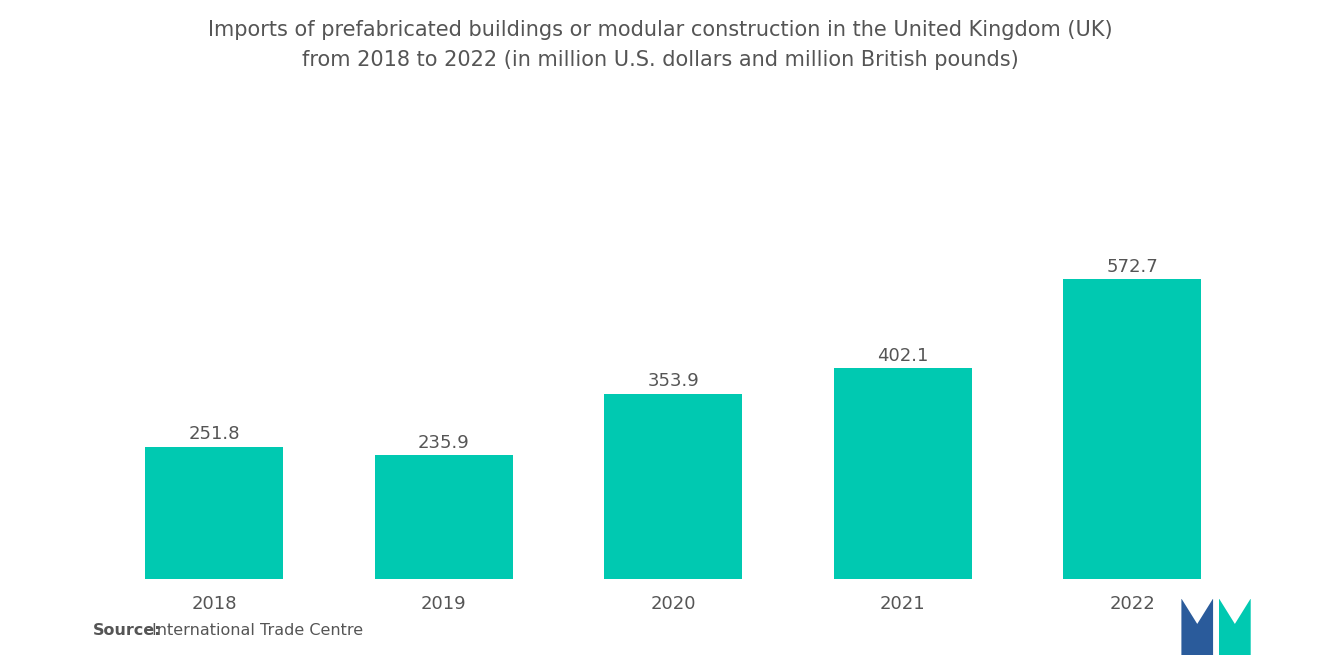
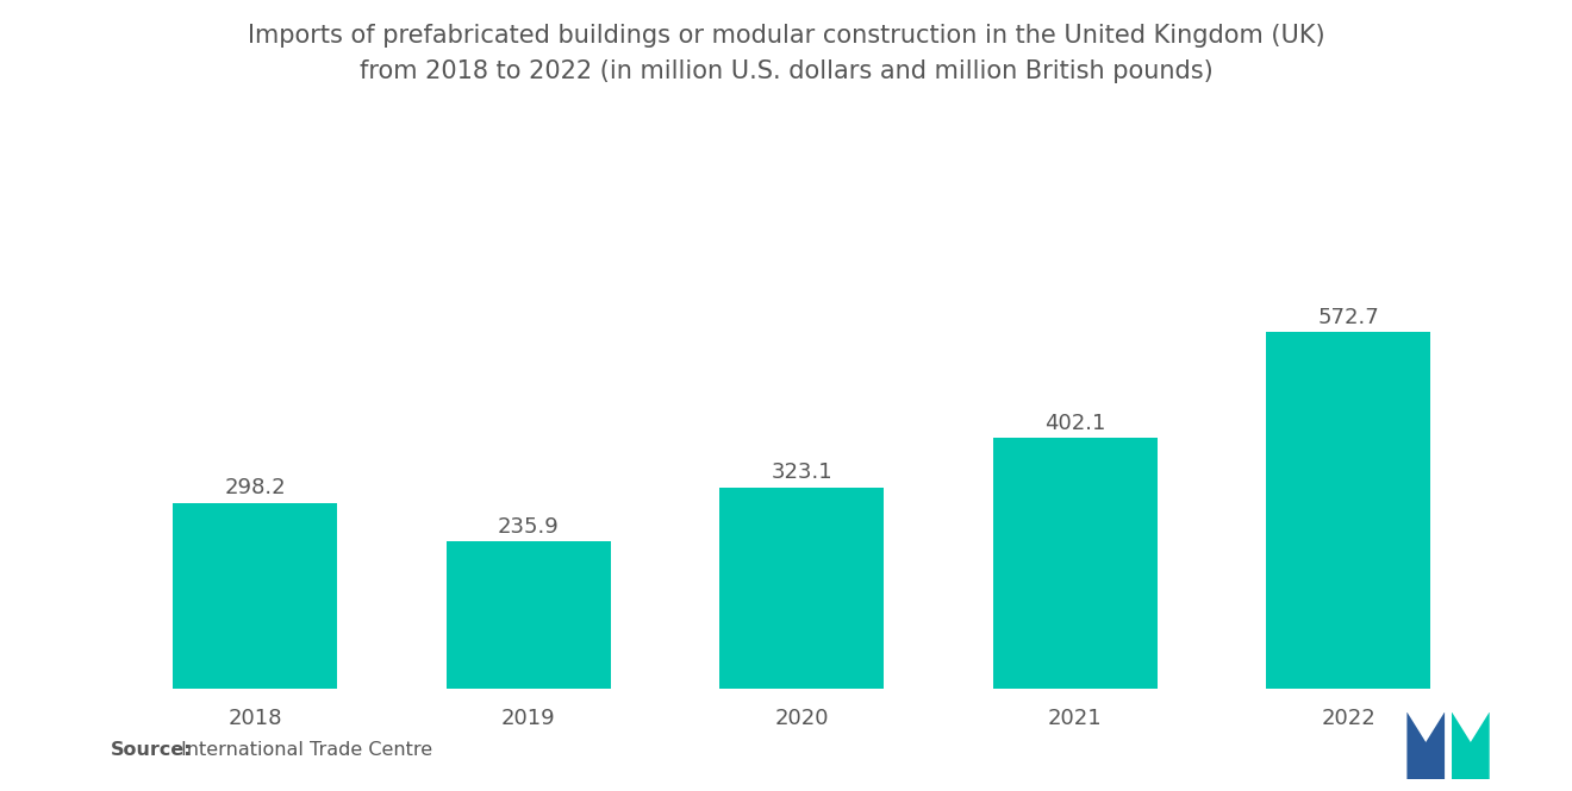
2018: 251.8 -> 298.2
2020: 353.9 -> 323.1
